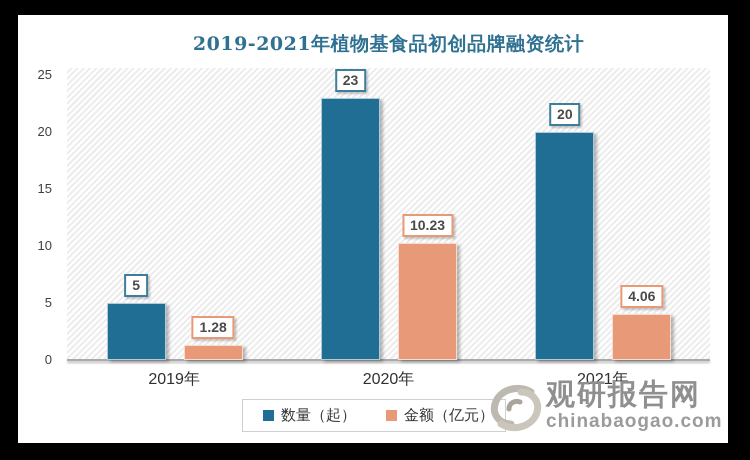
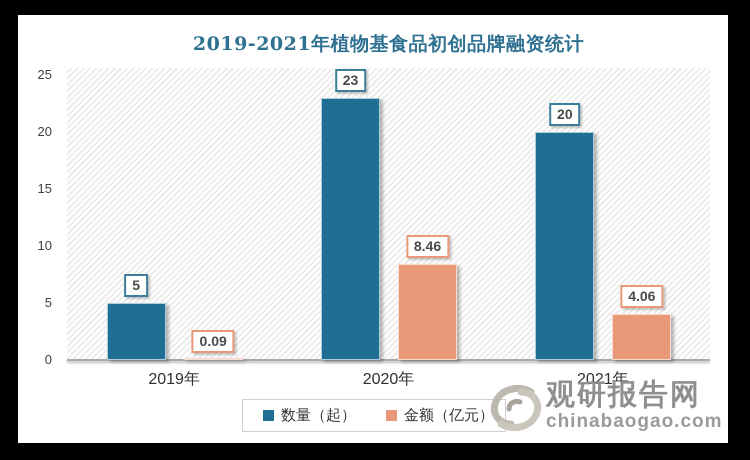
金额（亿元）/2019年: 1.28 -> 0.09
金额（亿元）/2020年: 10.23 -> 8.46
